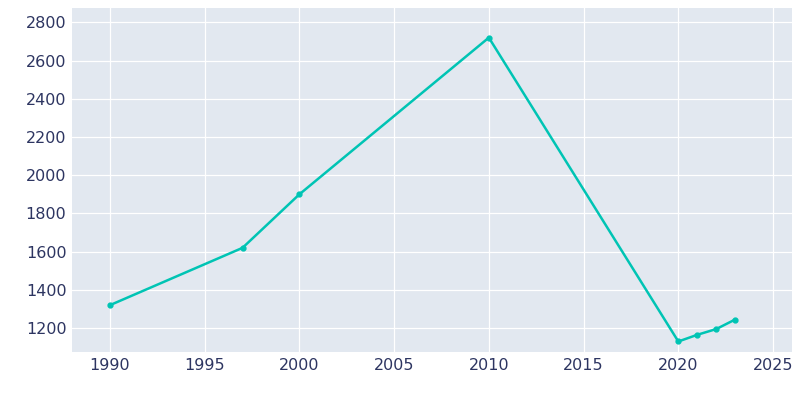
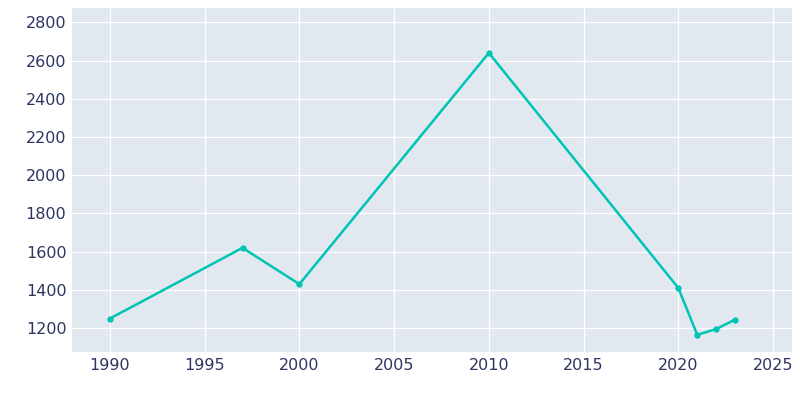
1990: 1320 -> 1250
2000: 1900 -> 1430
2010: 2720 -> 2640
2020: 1130 -> 1410
